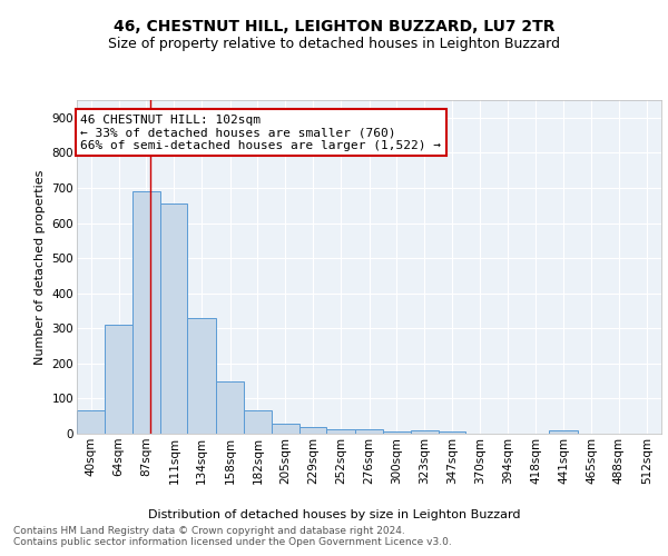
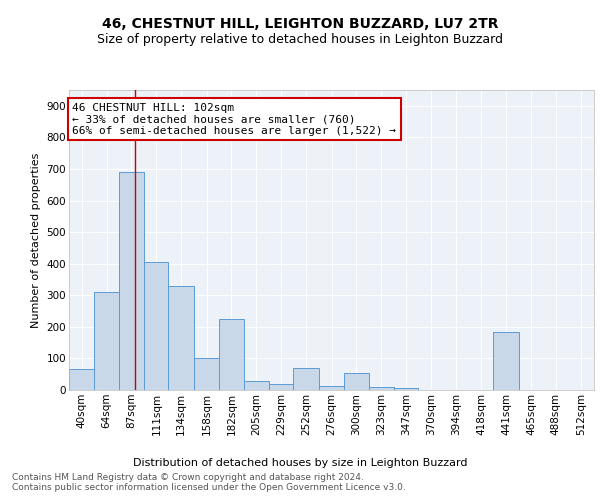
111sqm: 655 -> 405
158sqm: 150 -> 100
182sqm: 65 -> 225
252sqm: 12 -> 70
300sqm: 5 -> 55
441sqm: 10 -> 185
